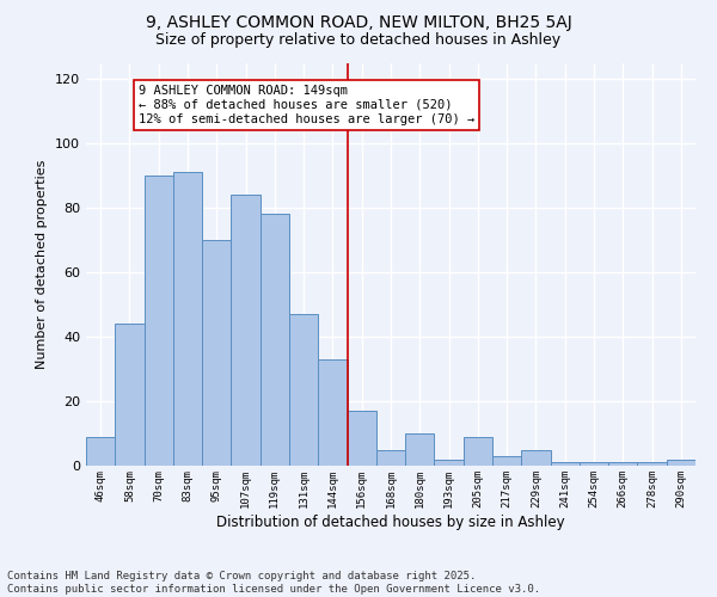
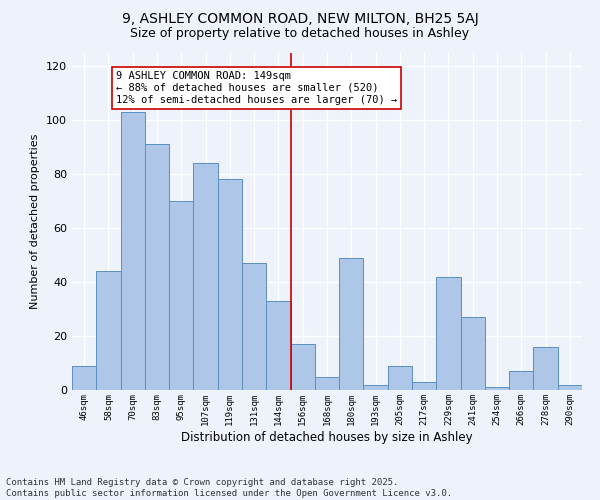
70sqm: 90 -> 103
180sqm: 10 -> 49
229sqm: 5 -> 42
241sqm: 1 -> 27
266sqm: 1 -> 7
278sqm: 1 -> 16
